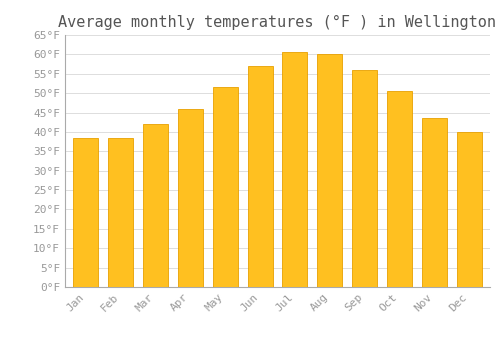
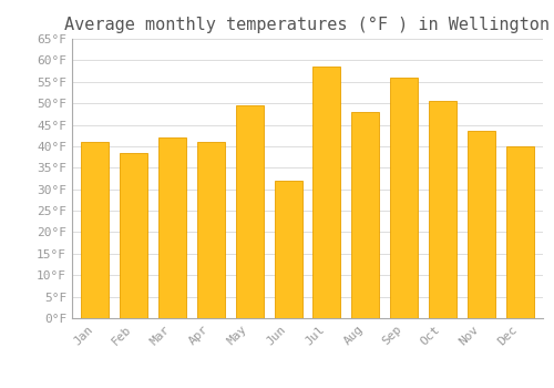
Jan: 38.5°F -> 41.0°F
Apr: 46.0°F -> 41.0°F
May: 51.5°F -> 49.5°F
Jun: 57.0°F -> 32.0°F
Jul: 60.5°F -> 58.5°F
Aug: 60.0°F -> 48.0°F
